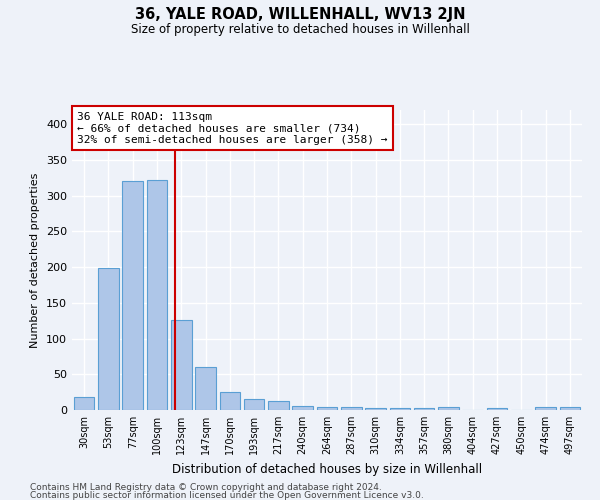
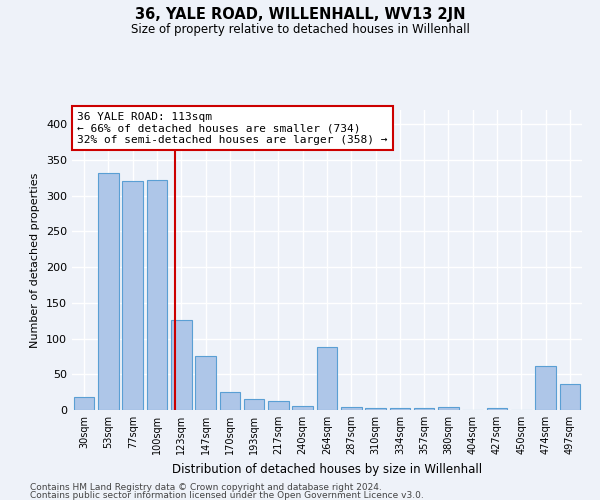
53sqm: 199 -> 332
147sqm: 60 -> 76
264sqm: 4 -> 88
474sqm: 4 -> 62
497sqm: 4 -> 36
